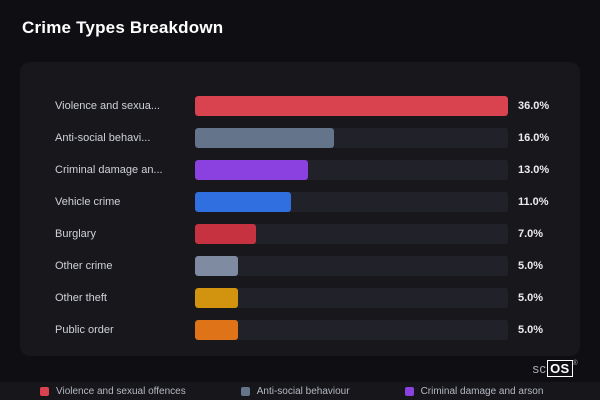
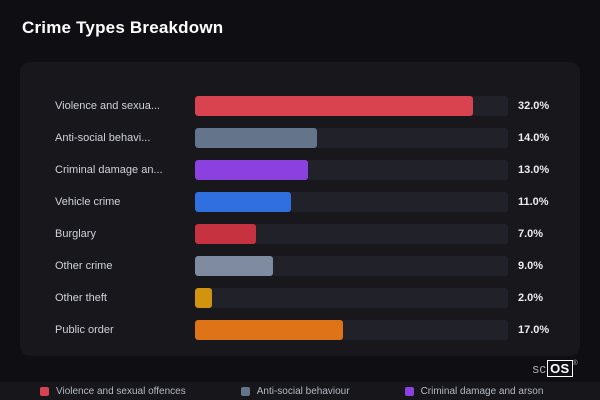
Violence and sexua...: 36.0% -> 32.0%
Anti-social behavi...: 16.0% -> 14.0%
Other crime: 5.0% -> 9.0%
Other theft: 5.0% -> 2.0%
Public order: 5.0% -> 17.0%
